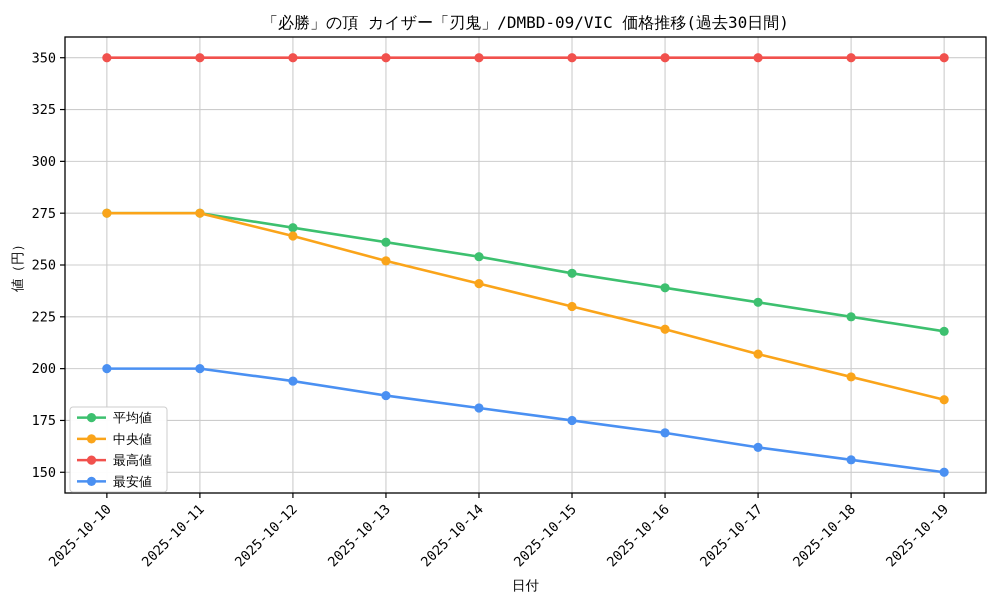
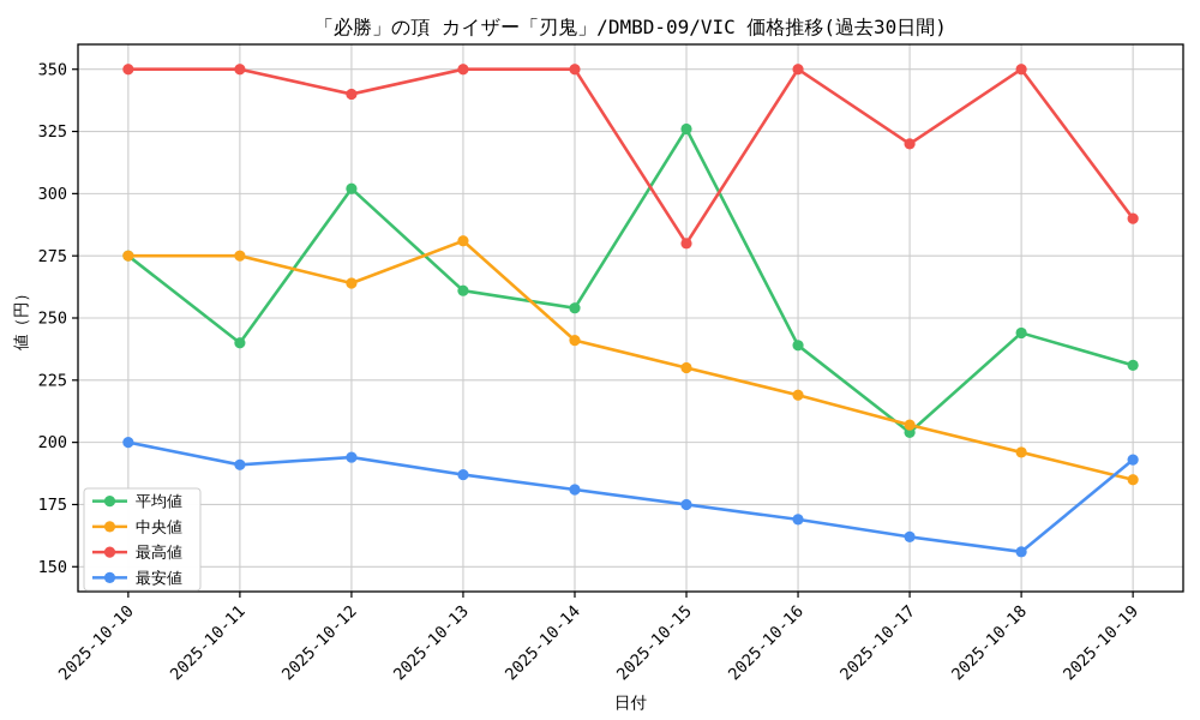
平均値/2025-10-11: 275 -> 240
最安値/2025-10-11: 200 -> 191
平均値/2025-10-12: 268 -> 302
最高値/2025-10-12: 350 -> 340
中央値/2025-10-13: 252 -> 281
平均値/2025-10-15: 246 -> 326
最高値/2025-10-15: 350 -> 280
平均値/2025-10-17: 232 -> 204
最高値/2025-10-17: 350 -> 320
平均値/2025-10-18: 225 -> 244
平均値/2025-10-19: 218 -> 231
最高値/2025-10-19: 350 -> 290
最安値/2025-10-19: 150 -> 193
